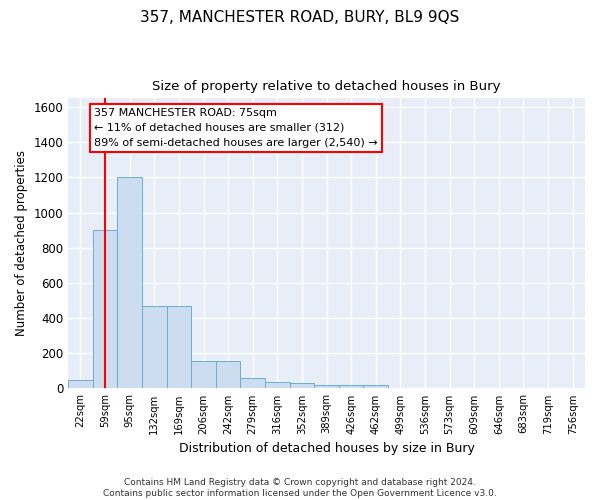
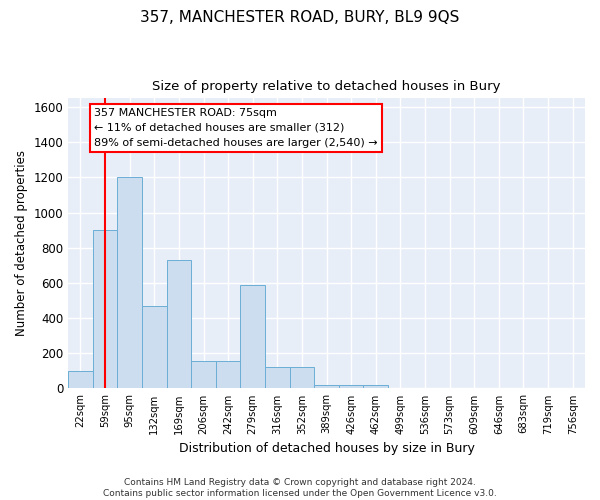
22sqm: 50 -> 100
169sqm: 470 -> 730
279sqm: 60 -> 590
316sqm: 40 -> 120
352sqm: 30 -> 120
